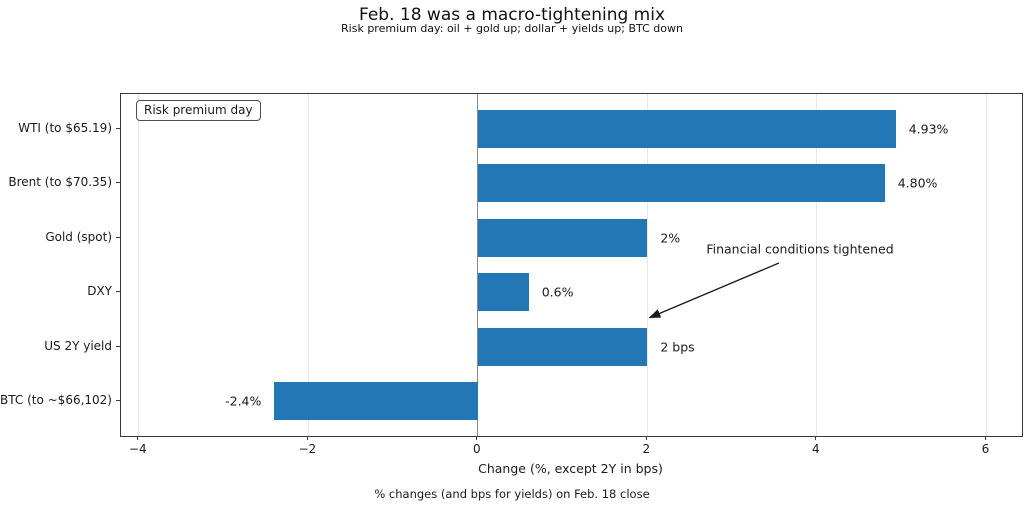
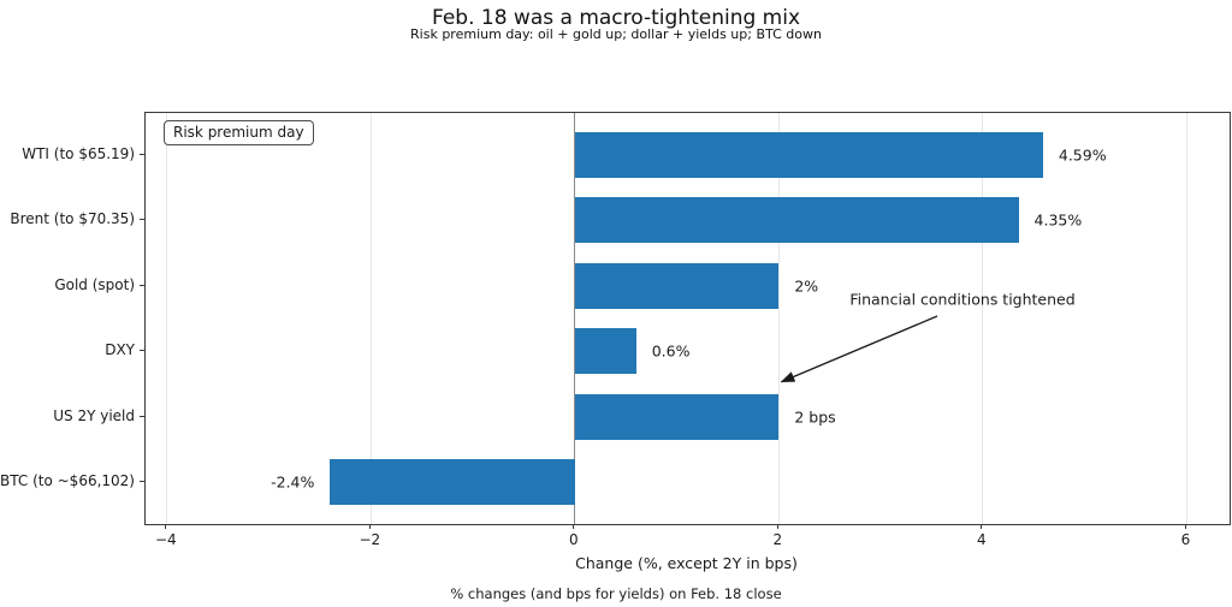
WTI (to $65.19): 4.93% -> 4.59%
Brent (to $70.35): 4.80% -> 4.35%
